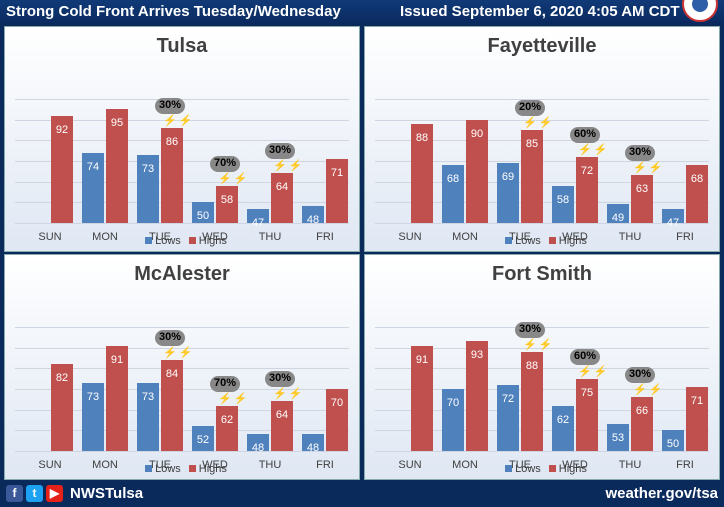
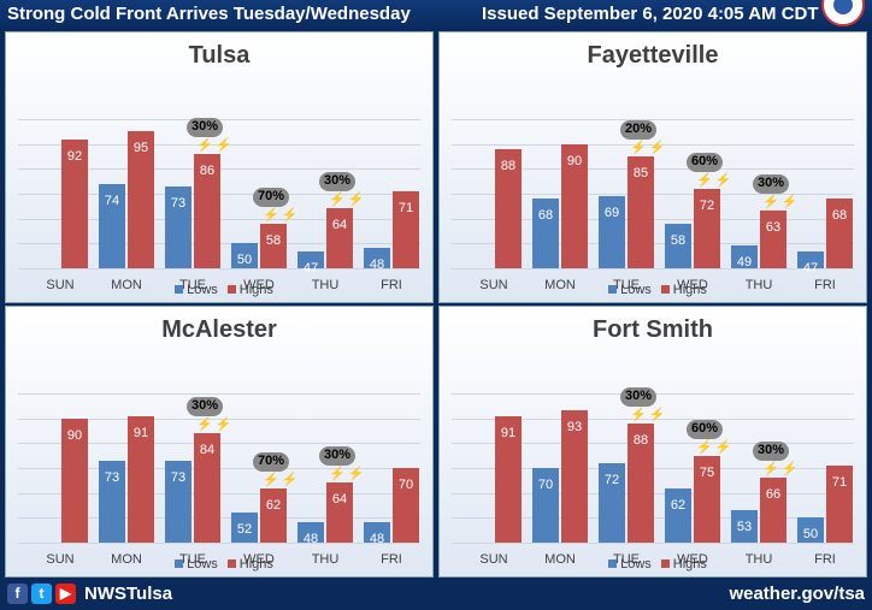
McAlester/Highs/SUN: 82 -> 90
